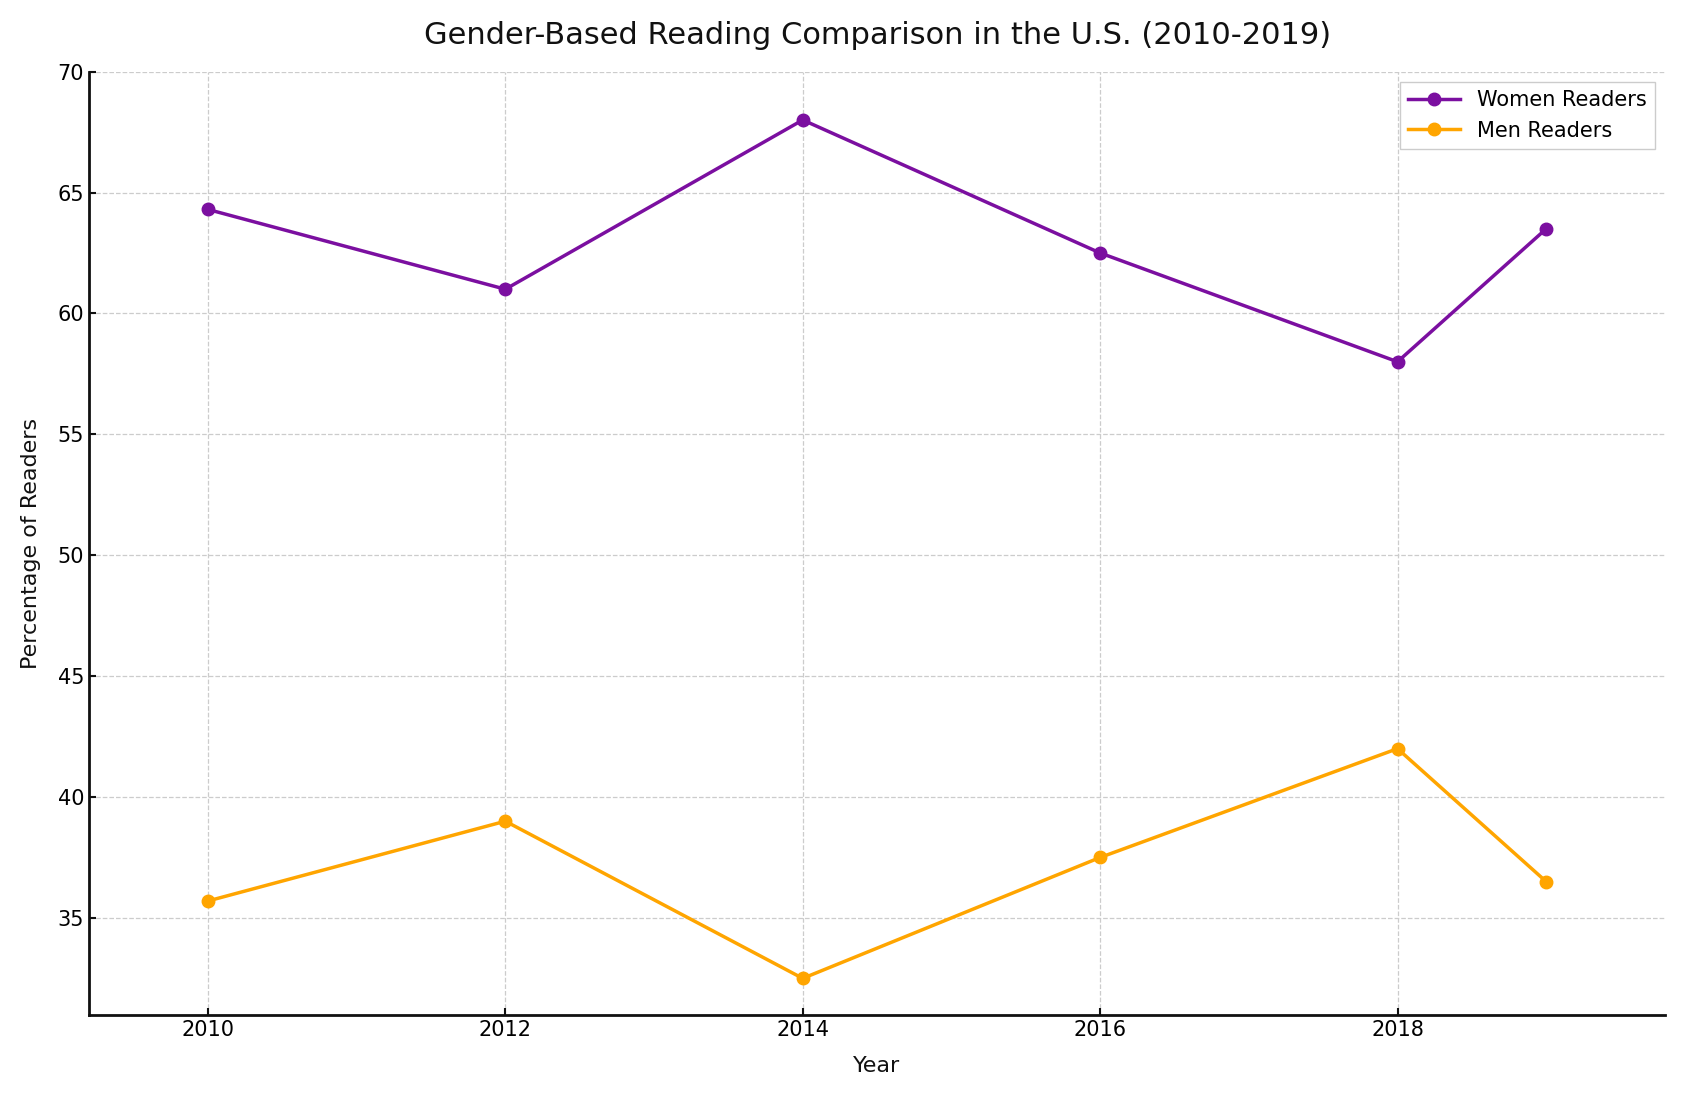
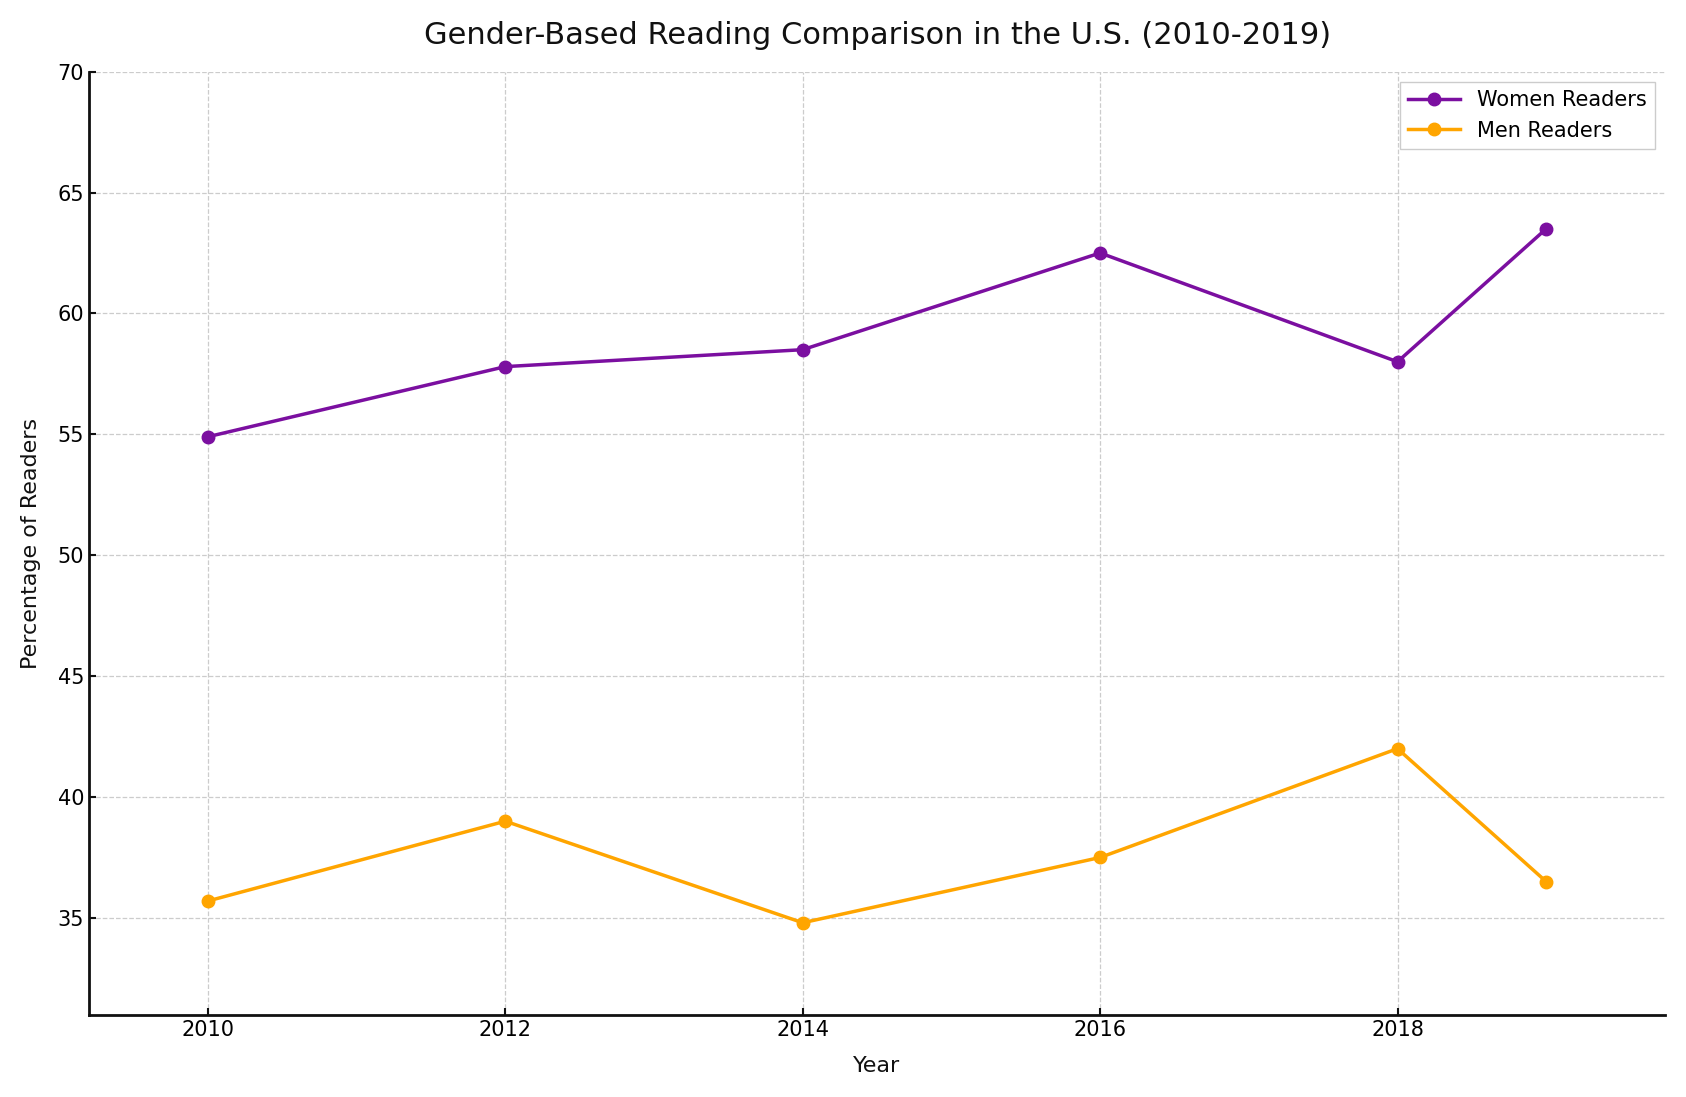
Women Readers/2010: 64.3 -> 54.9
Women Readers/2012: 61.0 -> 57.8
Women Readers/2014: 68.0 -> 58.5
Men Readers/2014: 32.5 -> 34.8
